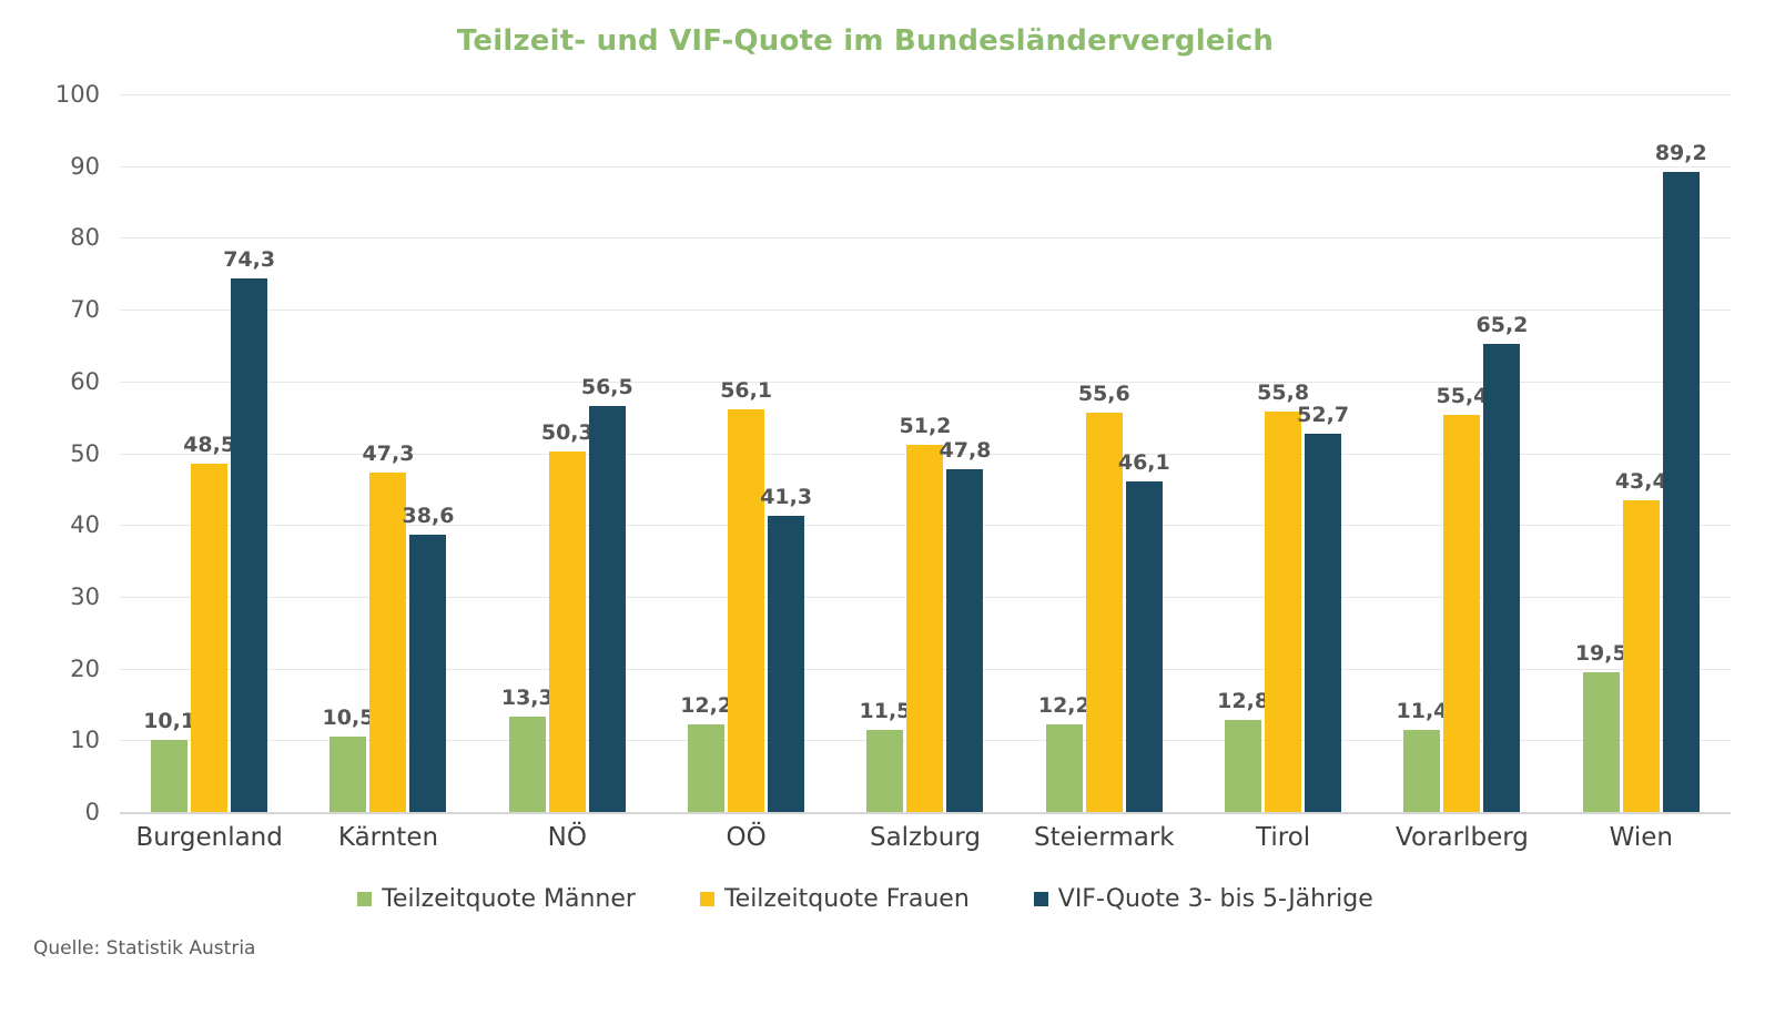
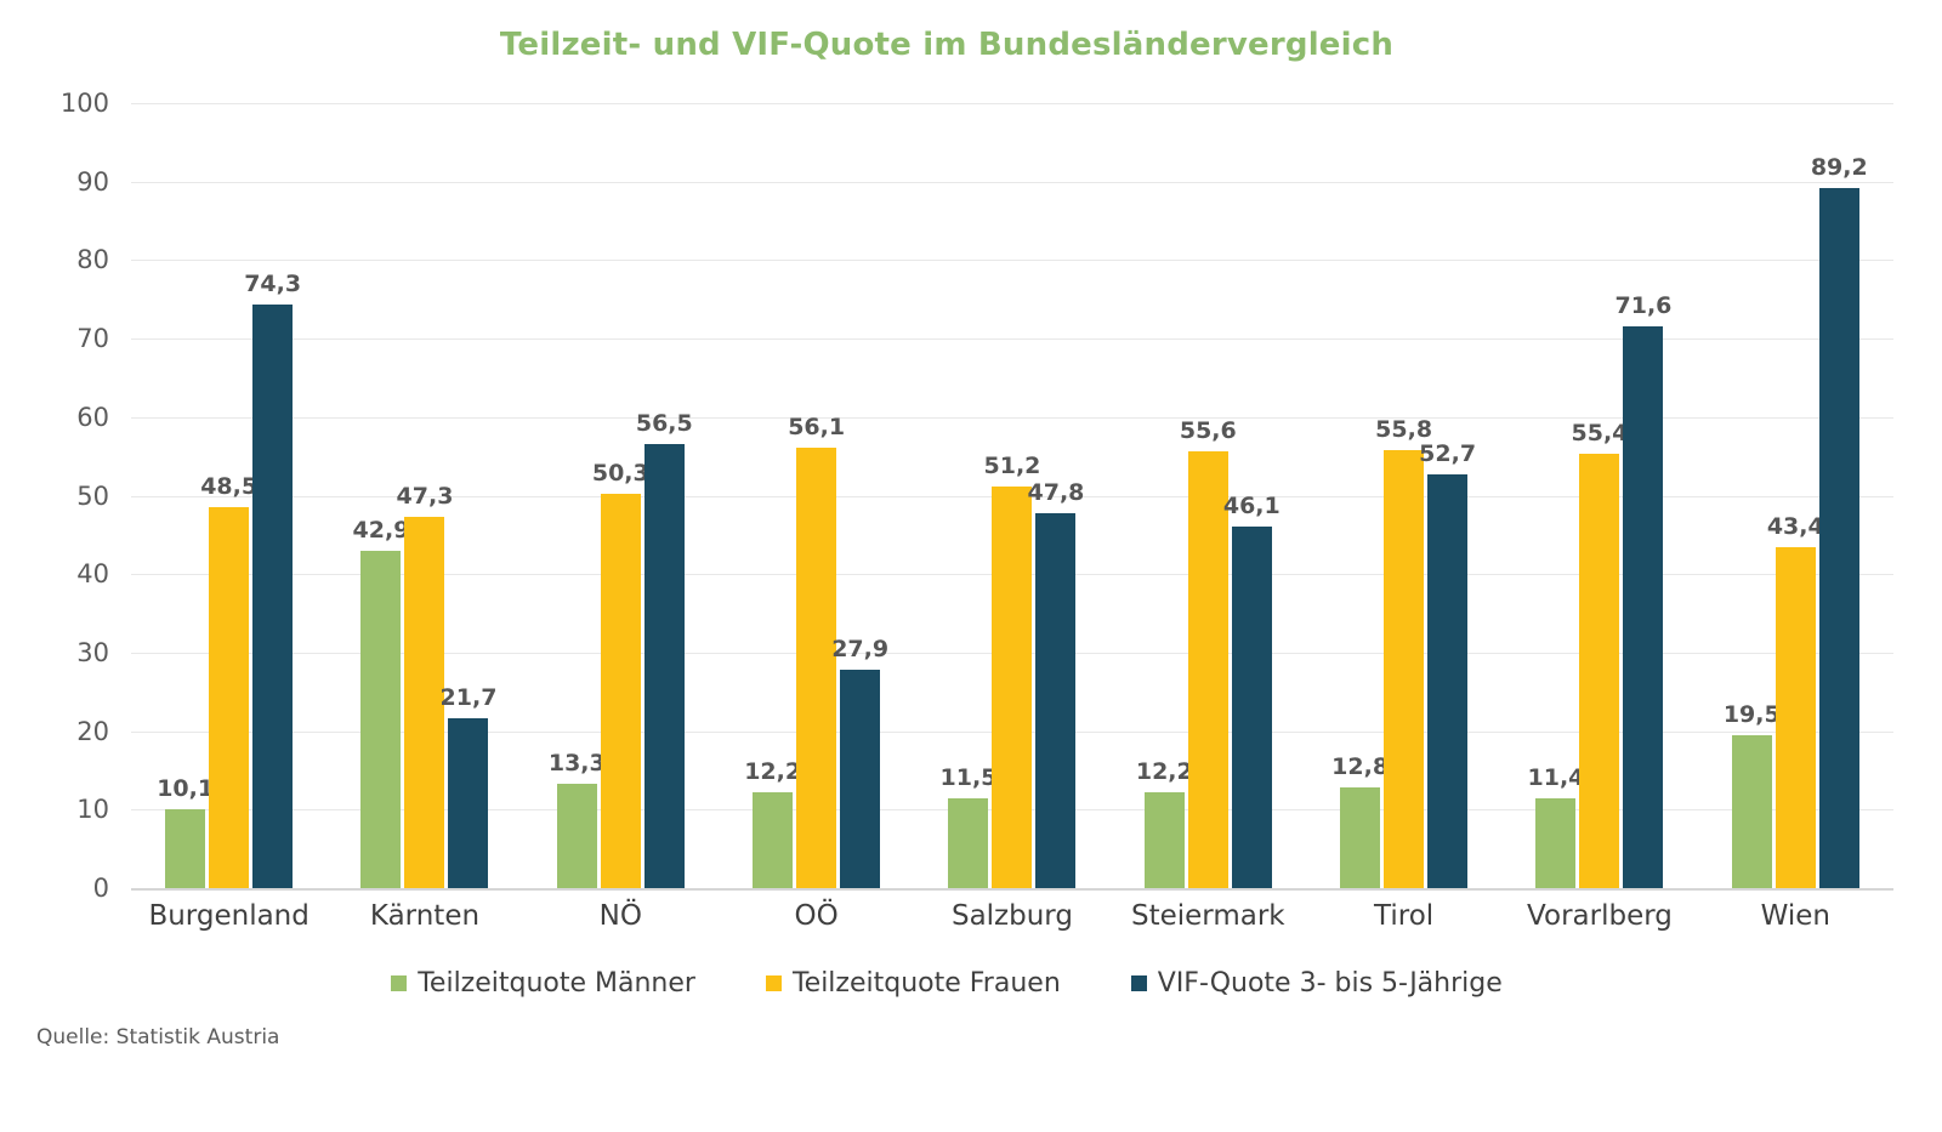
Teilzeitquote Männer/Kärnten: 10,5 -> 42,9
VIF-Quote 3- bis 5-Jährige/Kärnten: 38,6 -> 21,7
VIF-Quote 3- bis 5-Jährige/OÖ: 41,3 -> 27,9
VIF-Quote 3- bis 5-Jährige/Vorarlberg: 65,2 -> 71,6
